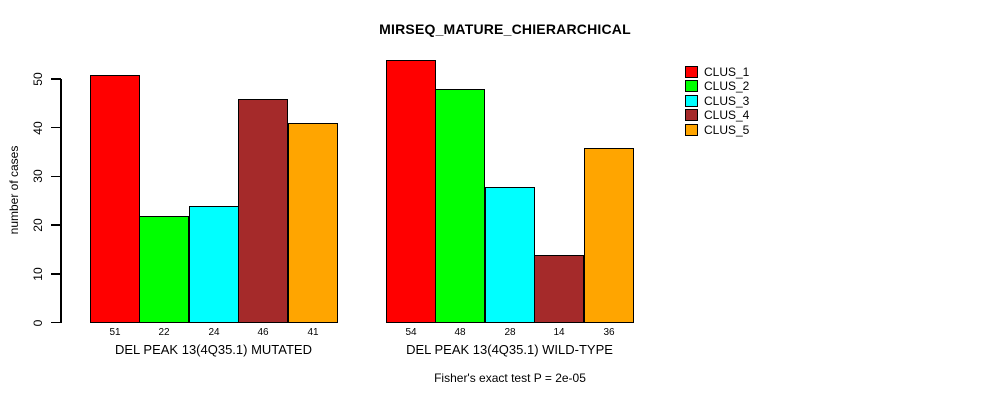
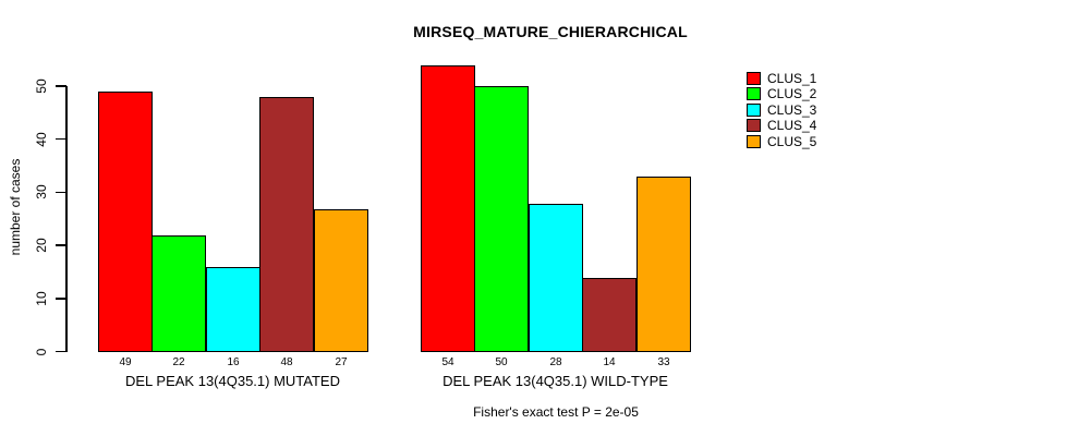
CLUS_1/DEL PEAK 13(4Q35.1) MUTATED: 51 -> 49
CLUS_3/DEL PEAK 13(4Q35.1) MUTATED: 24 -> 16
CLUS_4/DEL PEAK 13(4Q35.1) MUTATED: 46 -> 48
CLUS_5/DEL PEAK 13(4Q35.1) MUTATED: 41 -> 27
CLUS_2/DEL PEAK 13(4Q35.1) WILD-TYPE: 48 -> 50
CLUS_5/DEL PEAK 13(4Q35.1) WILD-TYPE: 36 -> 33
